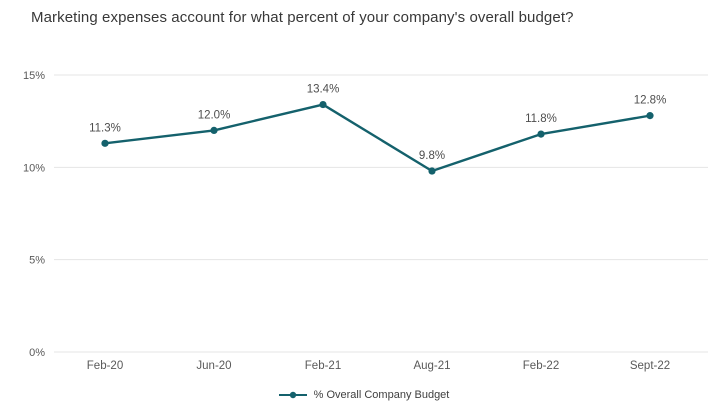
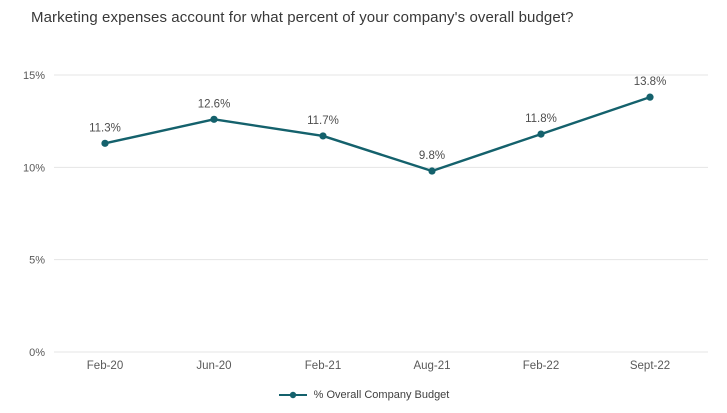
Jun-20: 12.0% -> 12.6%
Feb-21: 13.4% -> 11.7%
Sept-22: 12.8% -> 13.8%
